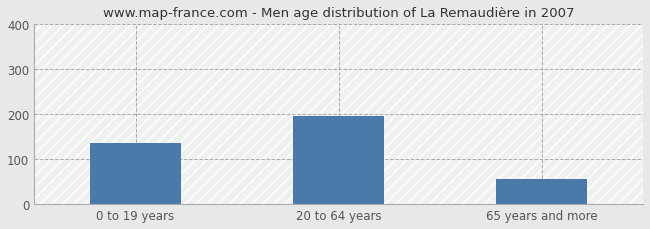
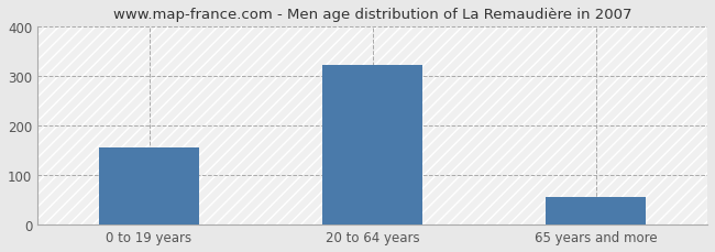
0 to 19 years: 135 -> 155
20 to 64 years: 195 -> 323
